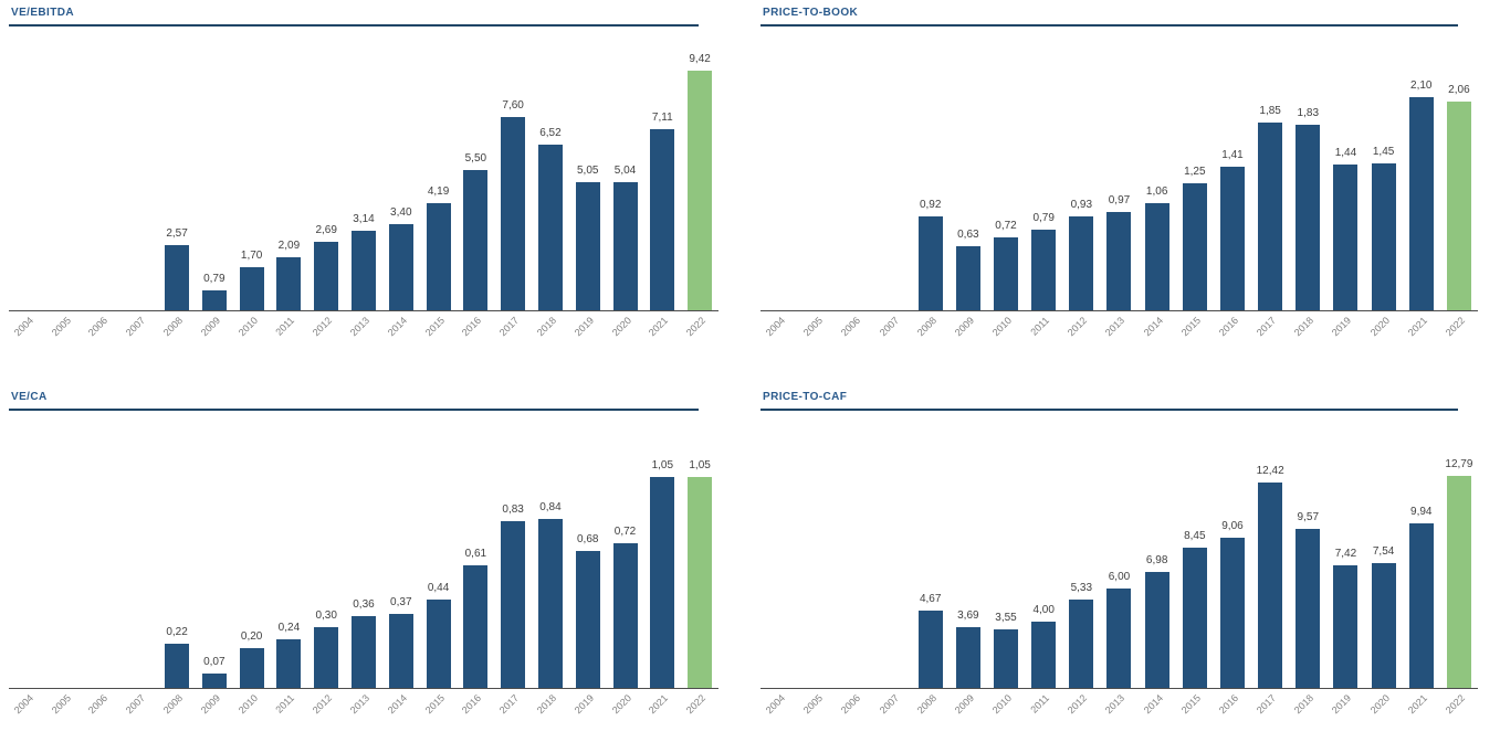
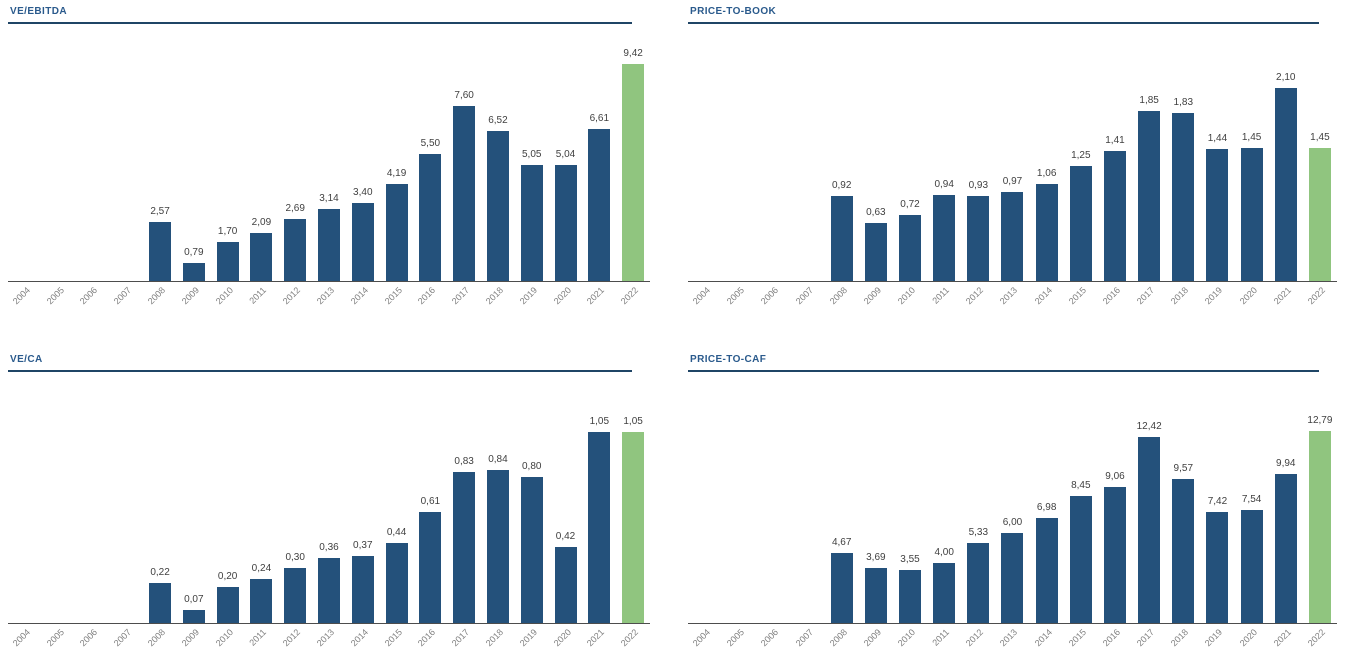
VE/EBITDA/2021: 7,11 -> 6,61
PRICE-TO-BOOK/2011: 0,79 -> 0,94
PRICE-TO-BOOK/2022: 2,06 -> 1,45
VE/CA/2019: 0,68 -> 0,80
VE/CA/2020: 0,72 -> 0,42
